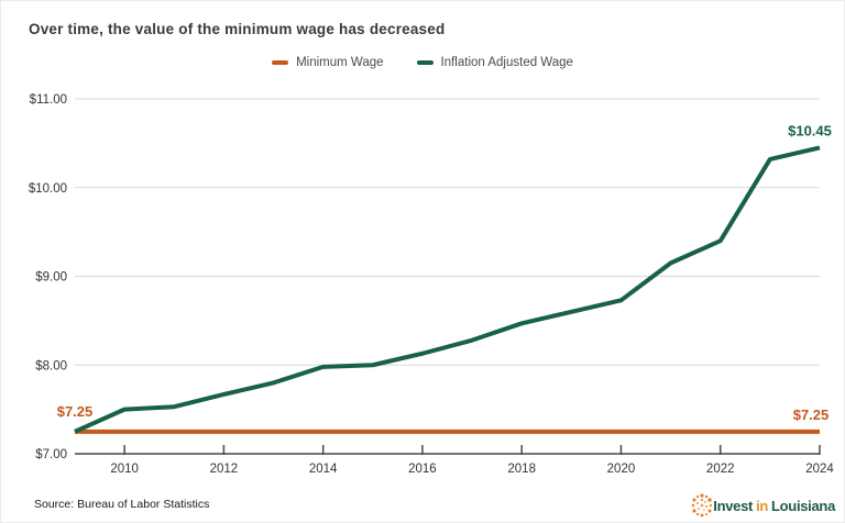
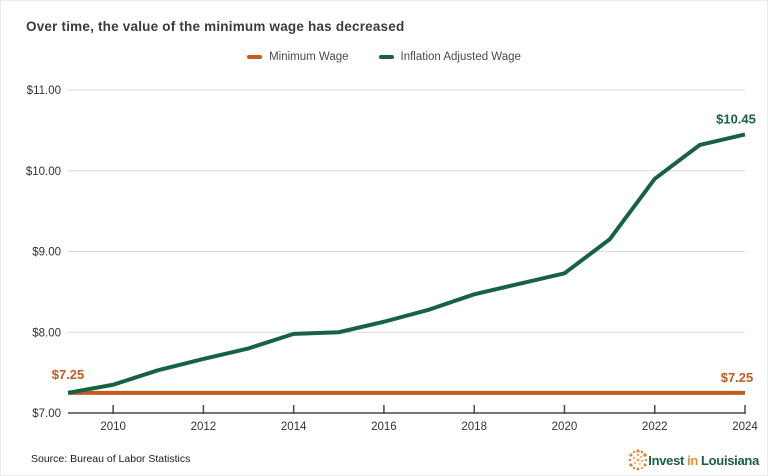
Inflation Adjusted Wage/2010: $7.5 -> $7.3
Inflation Adjusted Wage/2022: $9.4 -> $9.9
